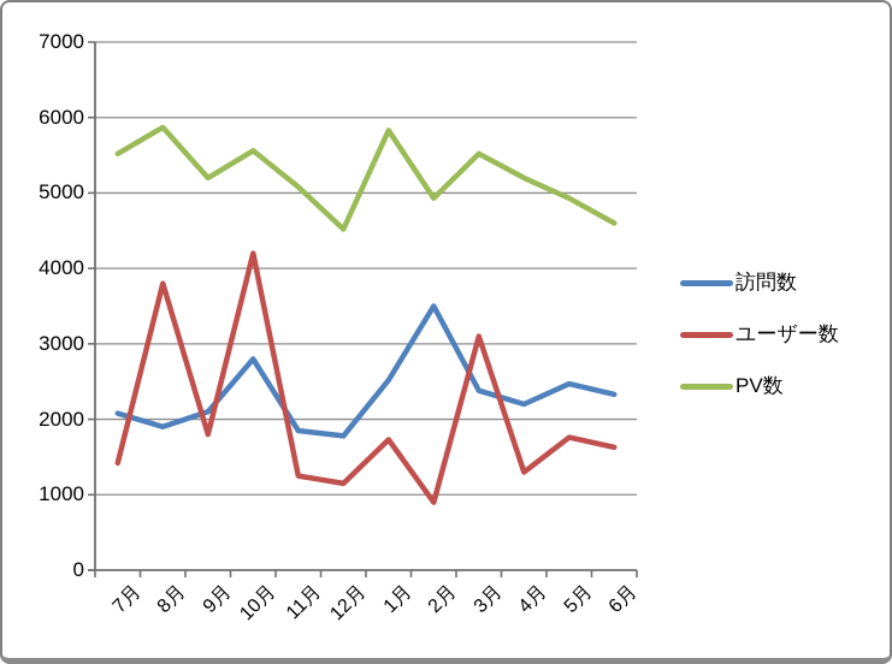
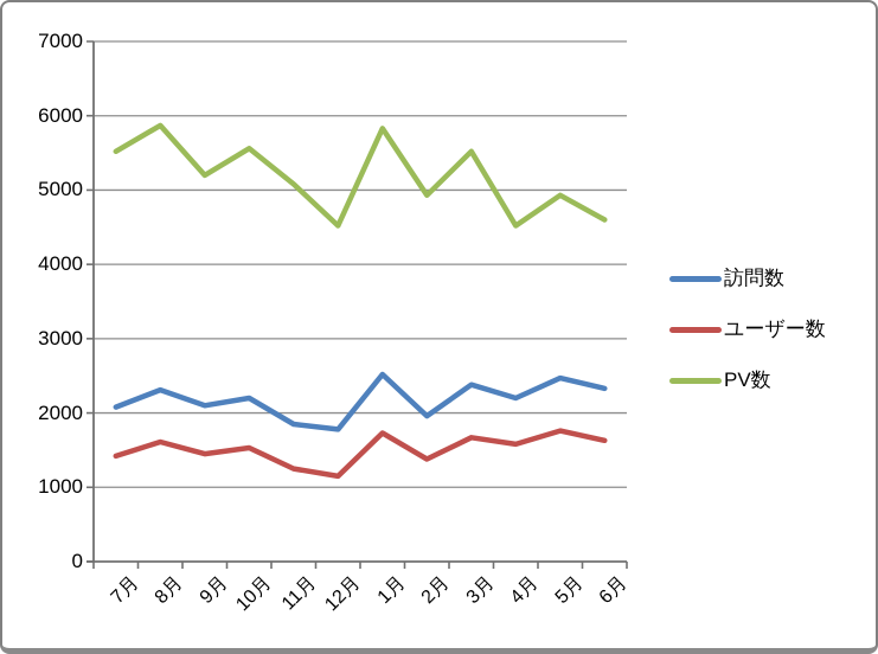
訪問数/8月: 1900 -> 2300
ユーザー数/8月: 3800 -> 1600
ユーザー数/9月: 1800 -> 1400
訪問数/10月: 2800 -> 2200
ユーザー数/10月: 4200 -> 1500
訪問数/2月: 3500 -> 2000
ユーザー数/2月: 900 -> 1400
ユーザー数/3月: 3100 -> 1700
ユーザー数/4月: 1300 -> 1600
PV数/4月: 5200 -> 4500
